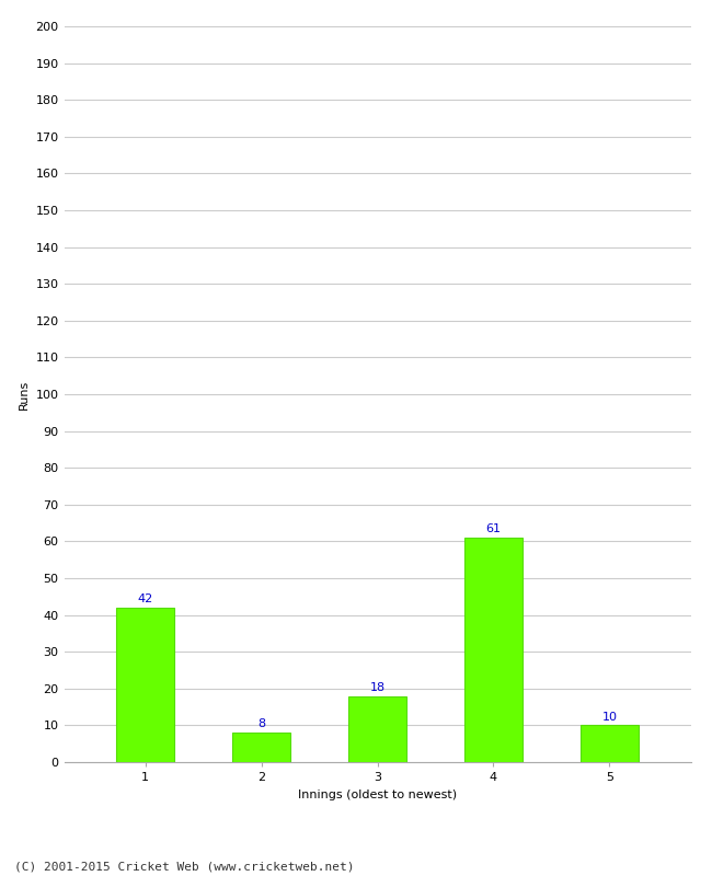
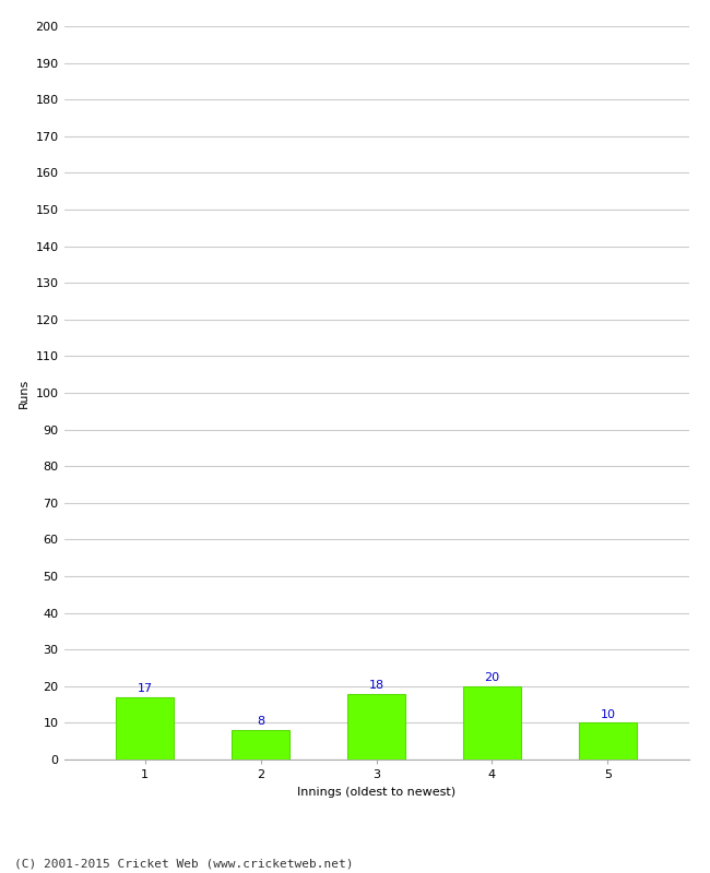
1: 42 -> 17
4: 61 -> 20
